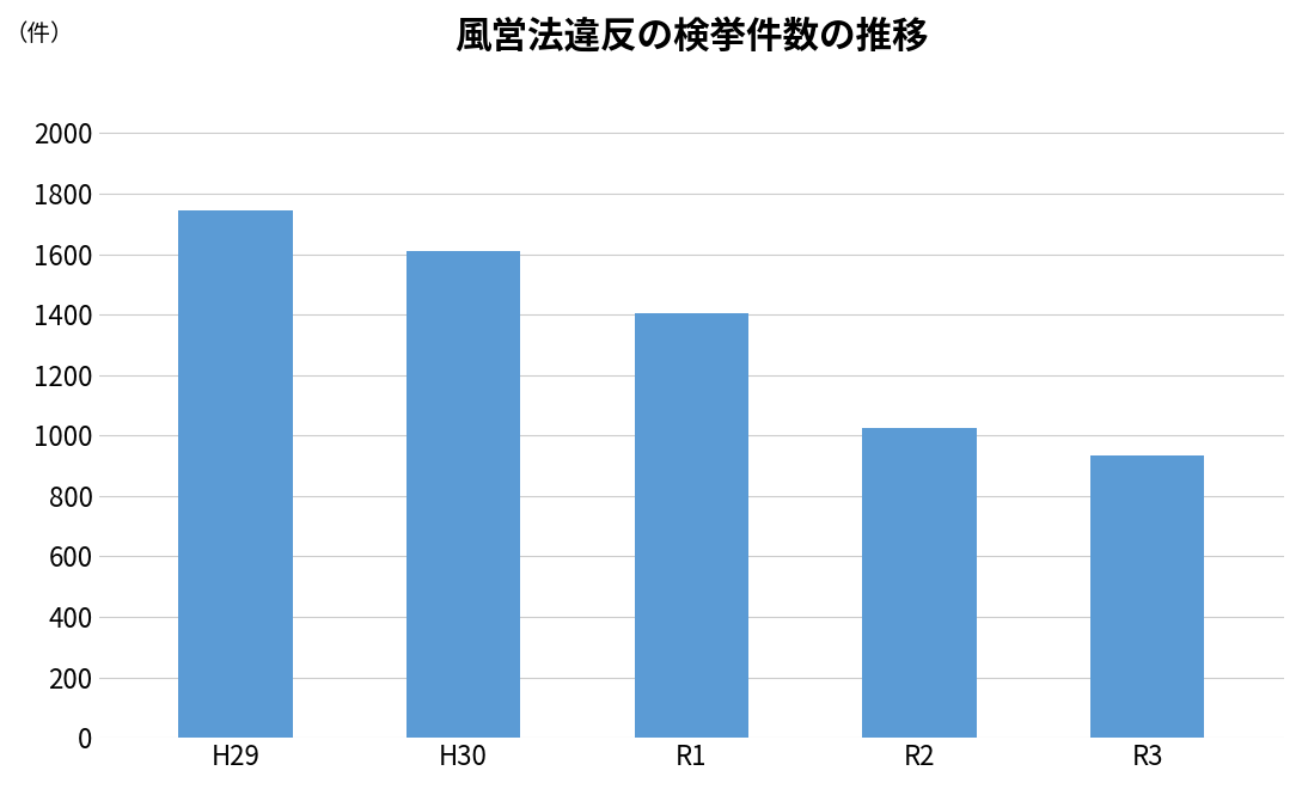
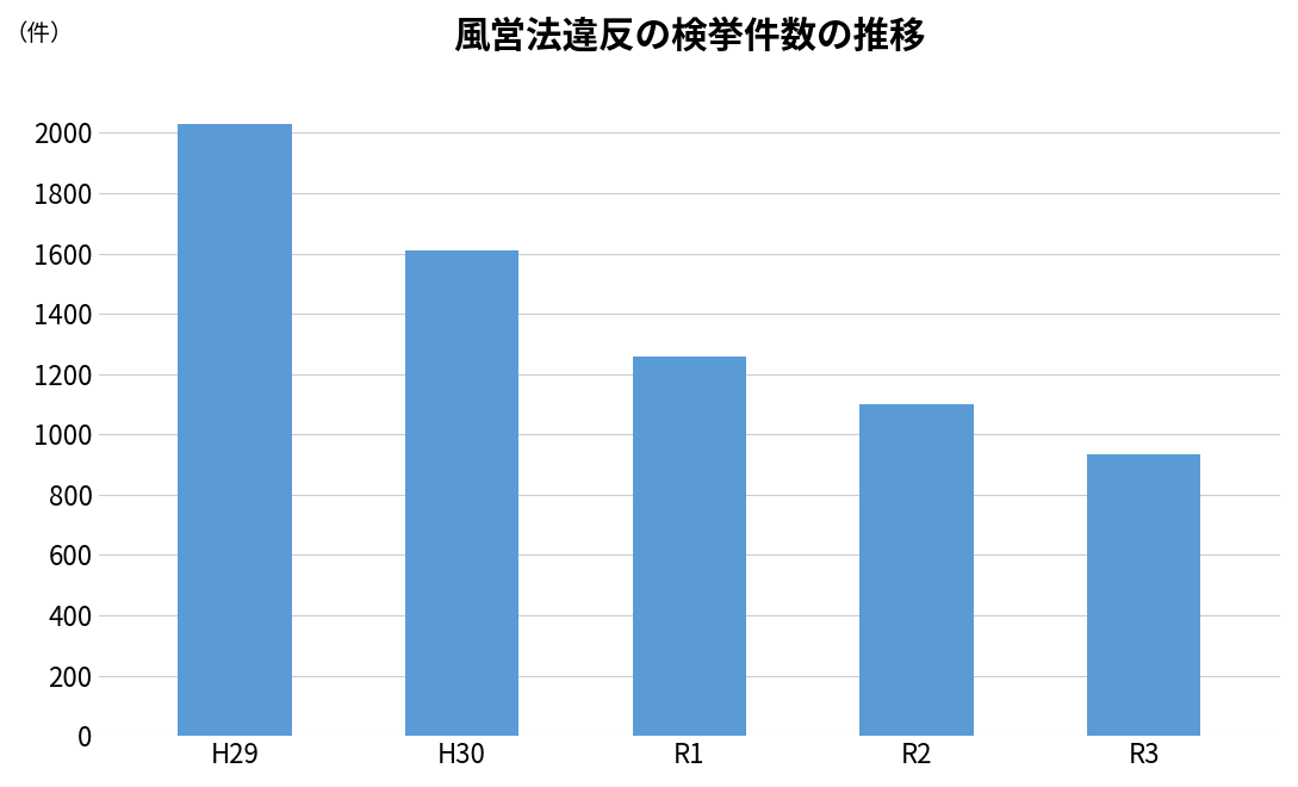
H29: 1745 -> 2030
R1: 1405 -> 1260
R2: 1025 -> 1100
